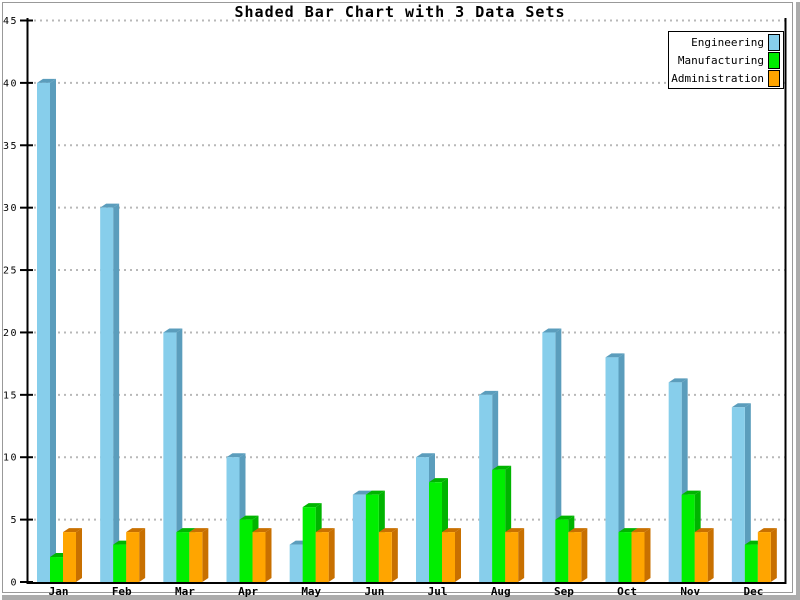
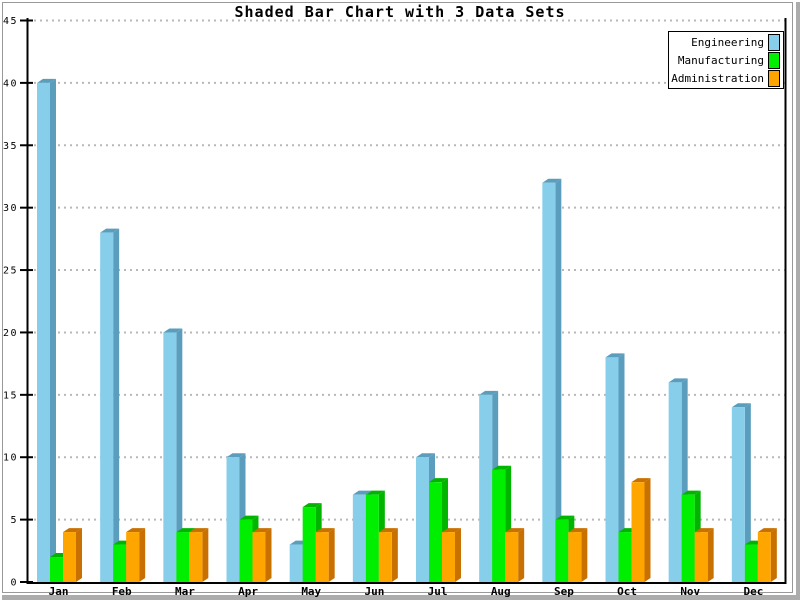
Engineering/Feb: 30 -> 28
Engineering/Sep: 20 -> 32
Administration/Oct: 4 -> 8
